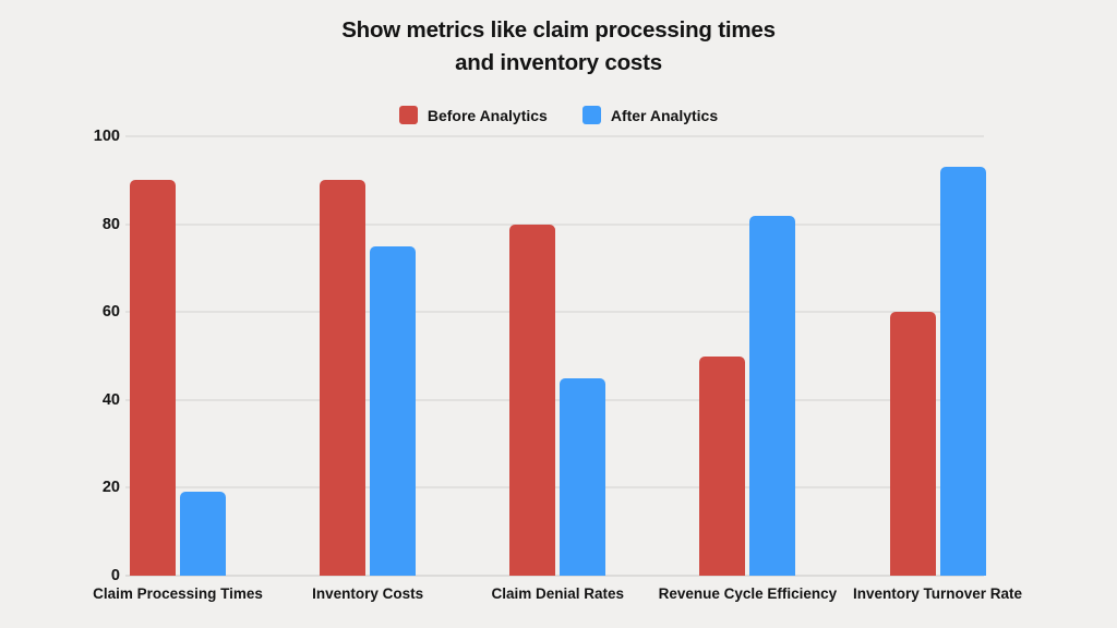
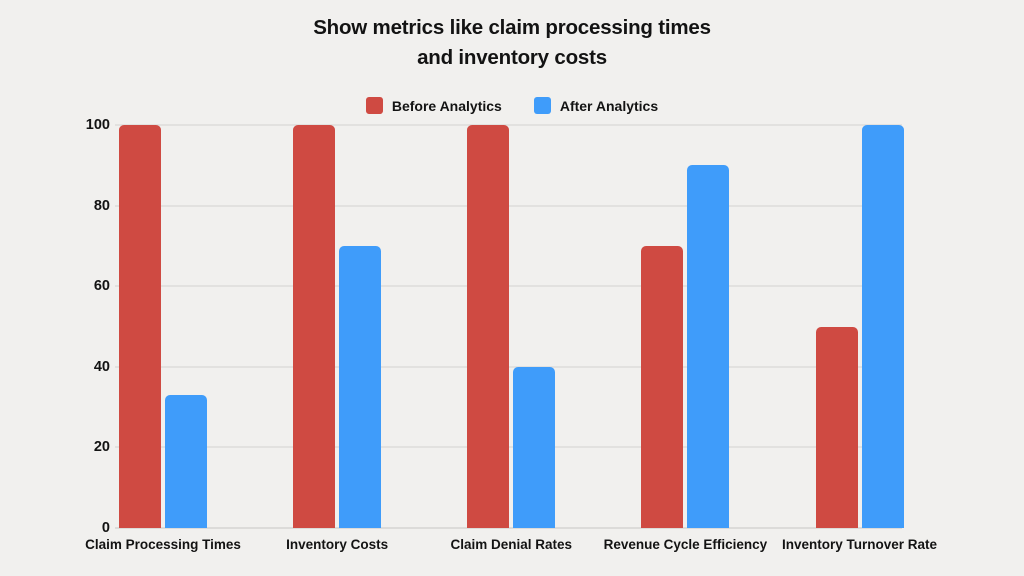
Before Analytics/Claim Processing Times: 90 -> 100
After Analytics/Claim Processing Times: 19 -> 33
Before Analytics/Inventory Costs: 90 -> 100
After Analytics/Inventory Costs: 75 -> 70
Before Analytics/Claim Denial Rates: 80 -> 100
After Analytics/Claim Denial Rates: 45 -> 40
Before Analytics/Revenue Cycle Efficiency: 50 -> 70
After Analytics/Revenue Cycle Efficiency: 82 -> 90
Before Analytics/Inventory Turnover Rate: 60 -> 50
After Analytics/Inventory Turnover Rate: 93 -> 100
